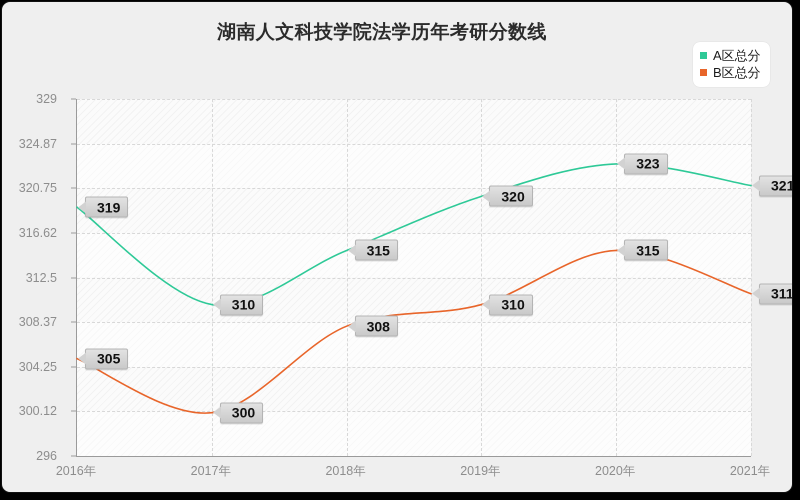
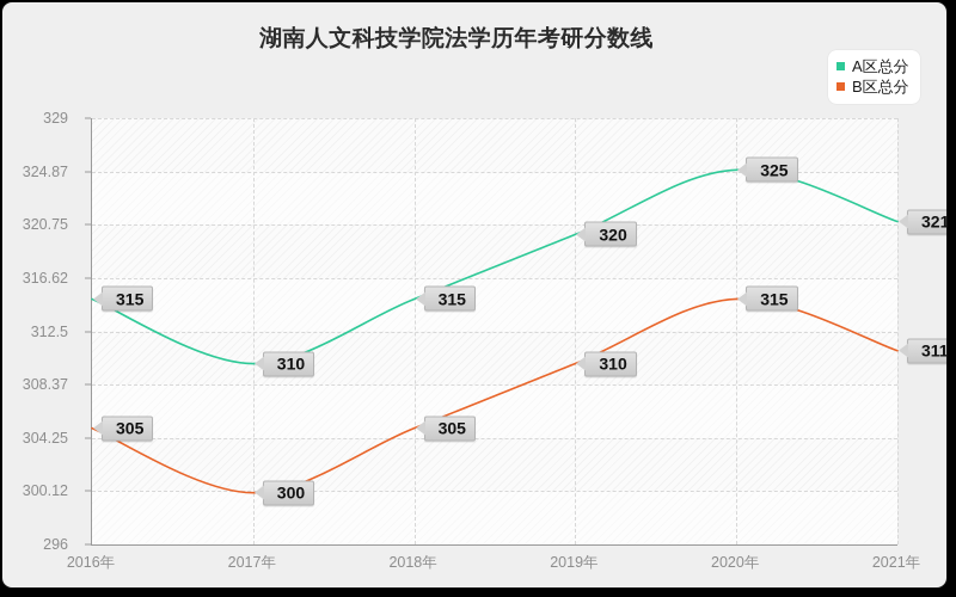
A区总分/2016年: 319 -> 315
B区总分/2018年: 308 -> 305
A区总分/2020年: 323 -> 325
